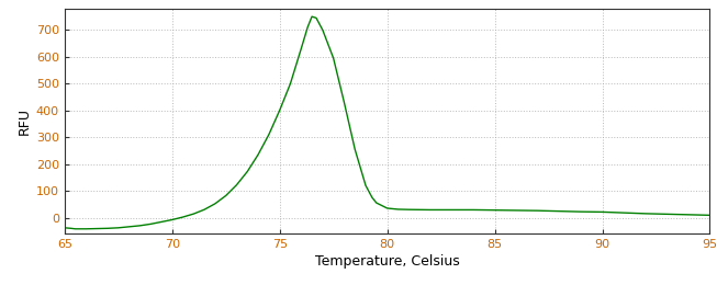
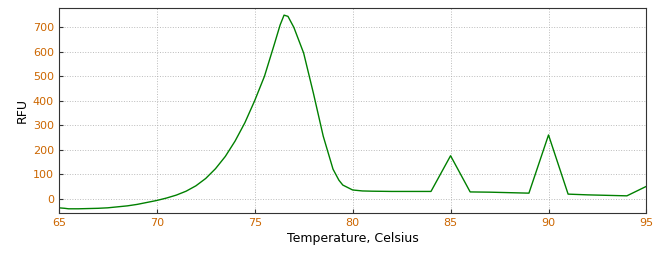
85: 28 -> 175
90: 21 -> 260
95: 9 -> 50
